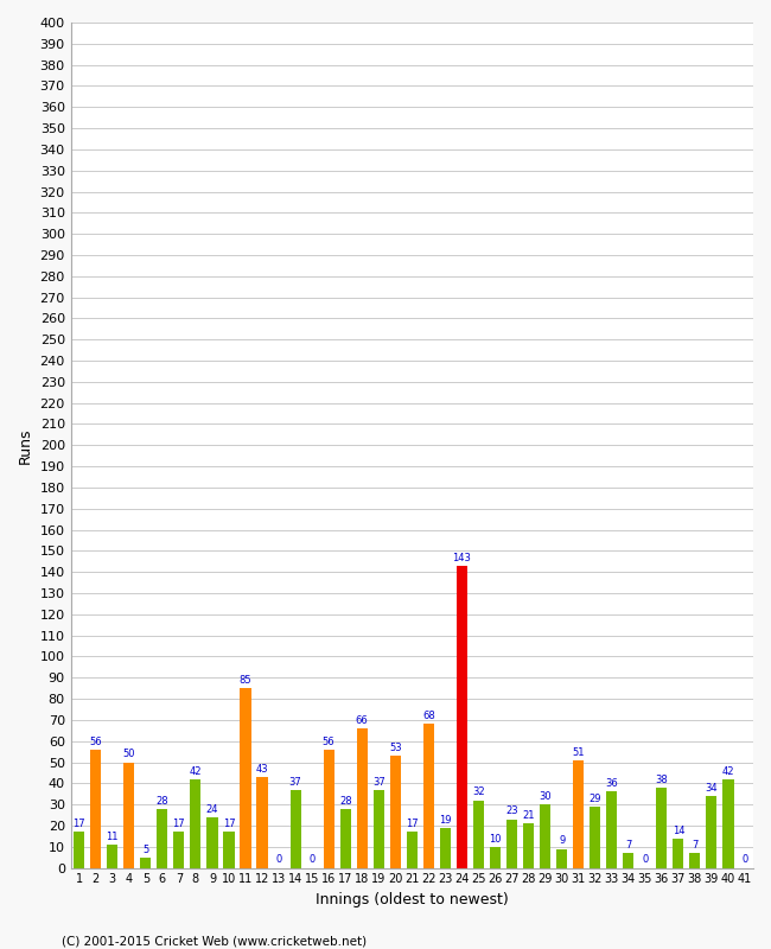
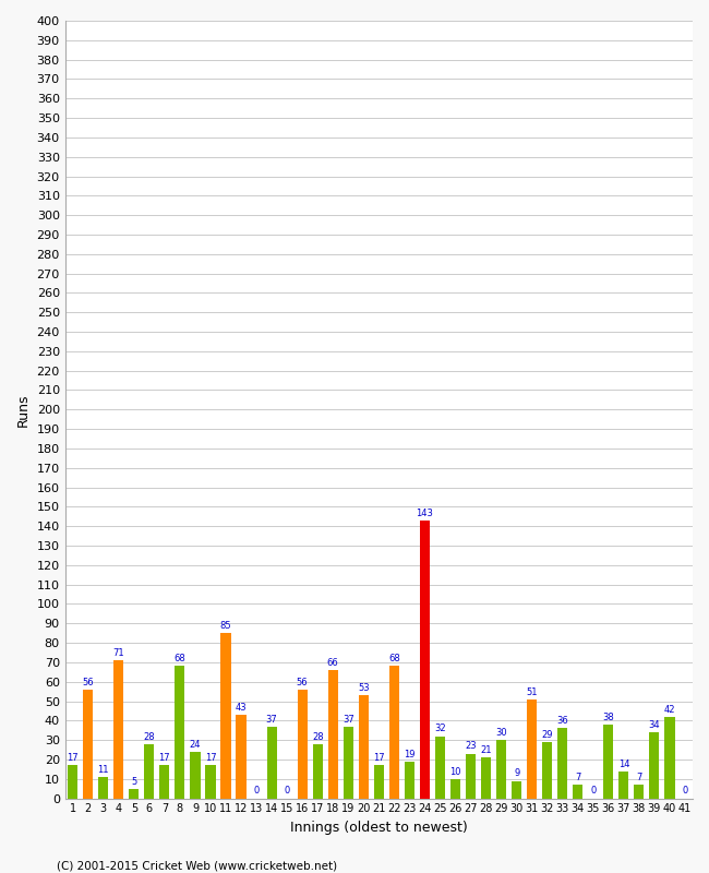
4: 50 -> 71
8: 42 -> 68
